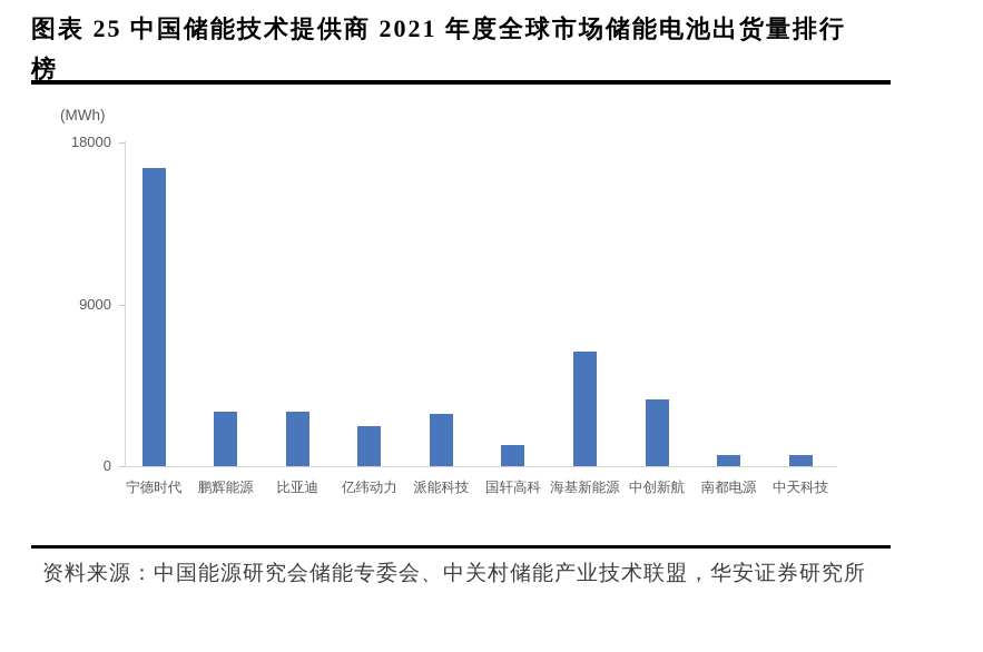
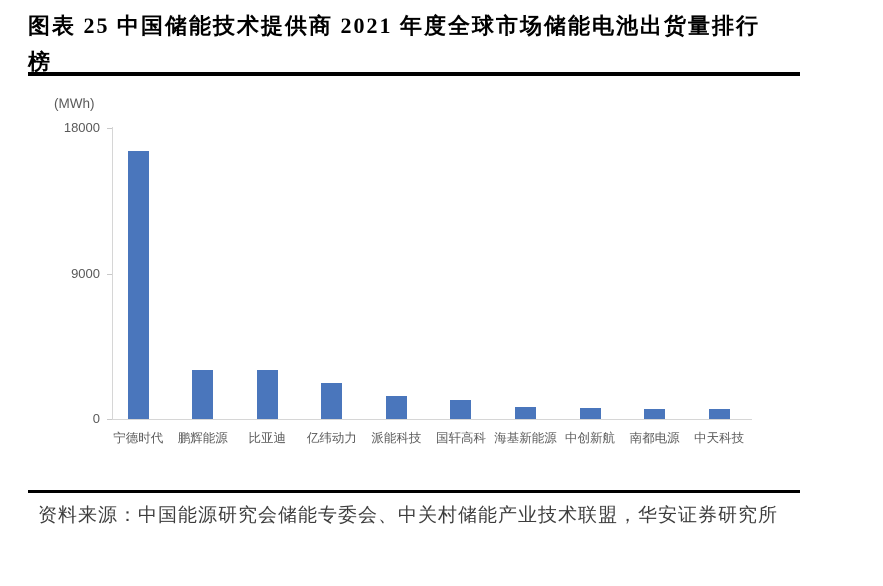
派能科技: 2900 -> 1400
海基新能源: 6400 -> 700
中创新航: 3700 -> 700
